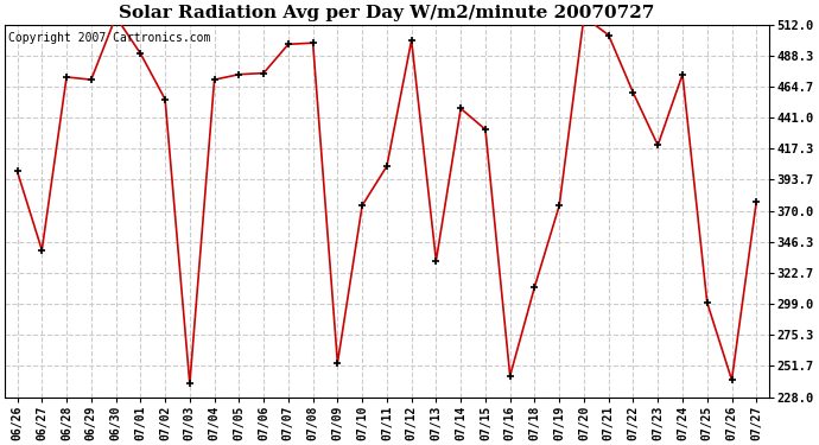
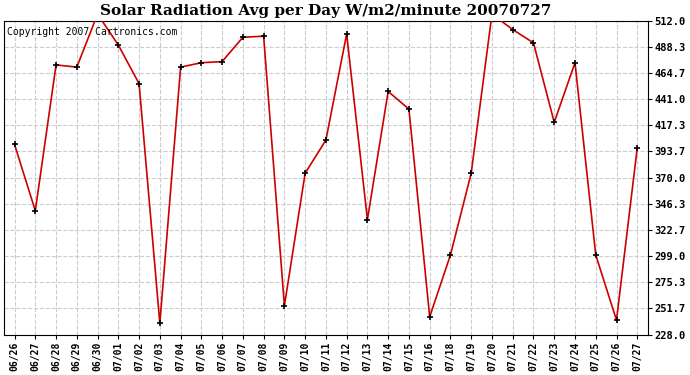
07/18: 312 -> 300
07/22: 460 -> 492
07/27: 377 -> 397
